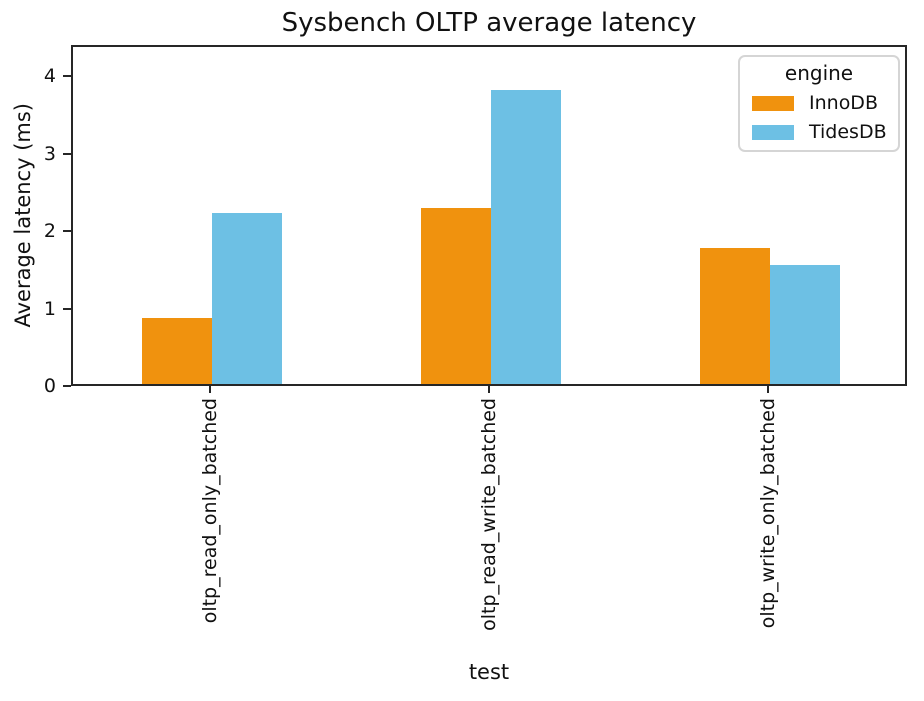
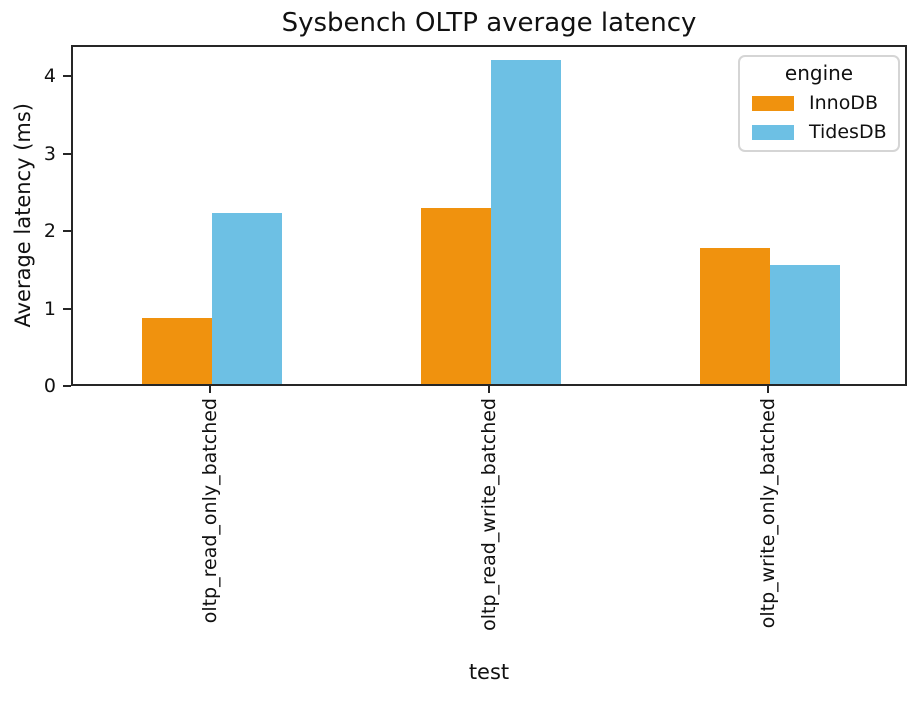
TidesDB/oltp_read_write_batched: 3.8 -> 4.2
